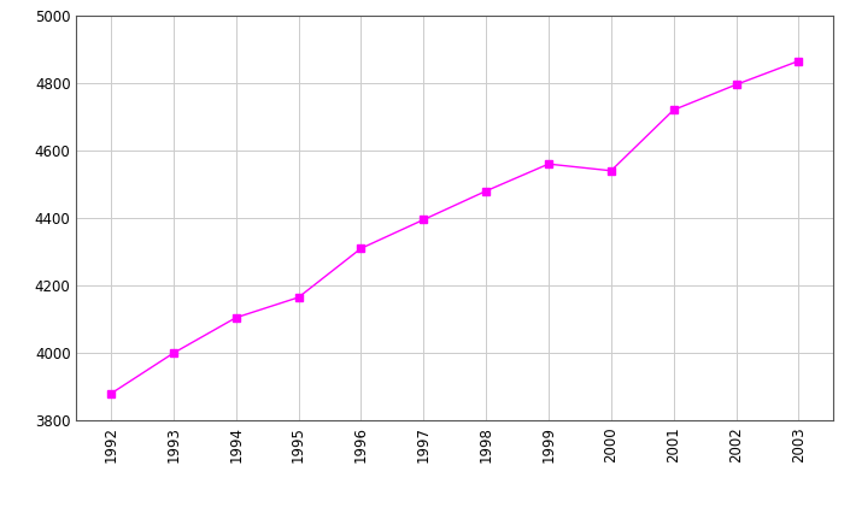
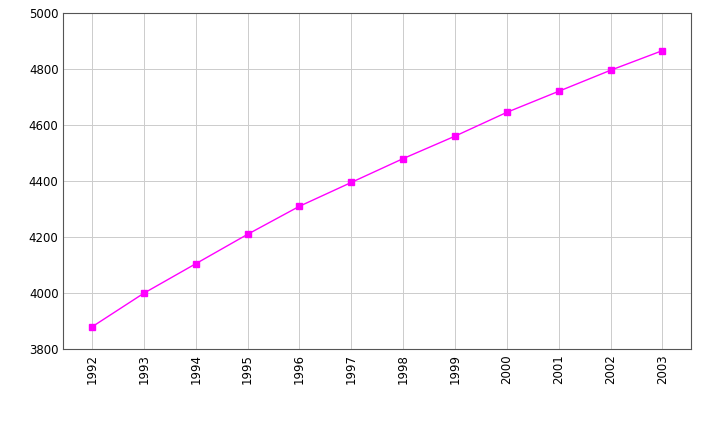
1995: 4165 -> 4210
2000: 4540 -> 4645
